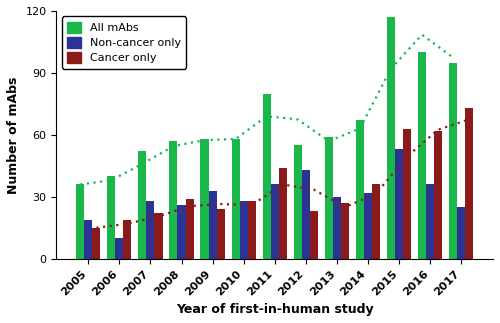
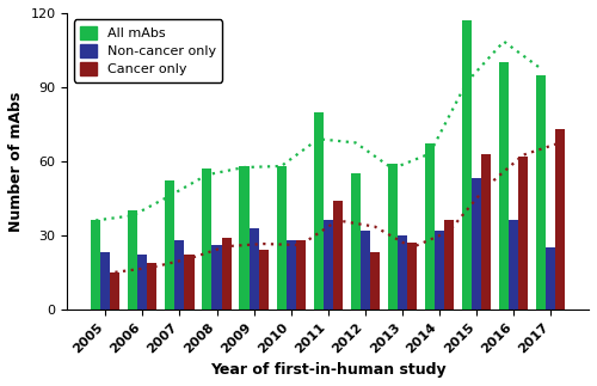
Non-cancer only/2005: 19 -> 23
Non-cancer only/2006: 10 -> 22
Non-cancer only/2012: 43 -> 32
